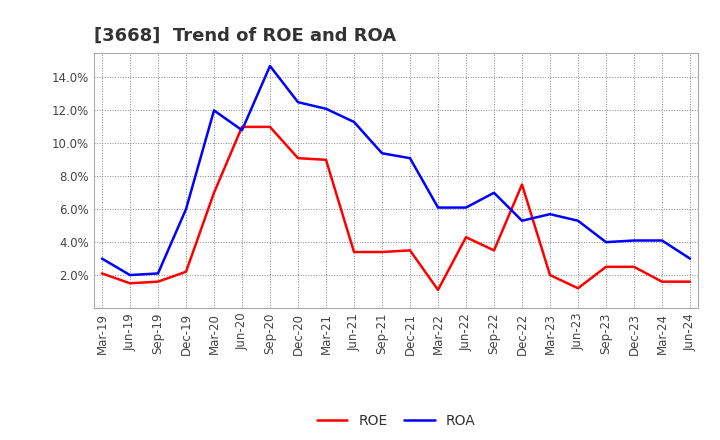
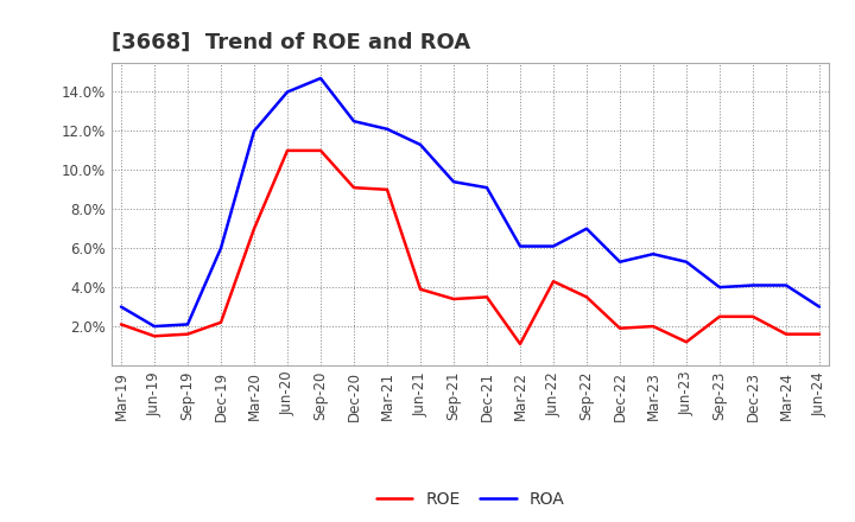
ROA/Jun-20: 10.8% -> 14.0%
ROE/Jun-21: 3.4% -> 3.9%
ROE/Dec-22: 7.5% -> 1.9%
